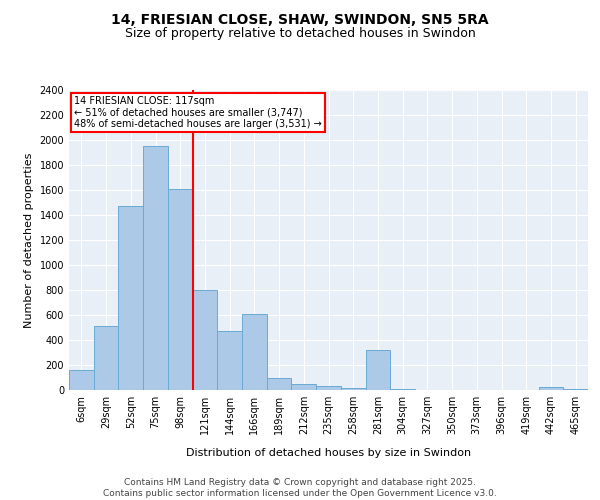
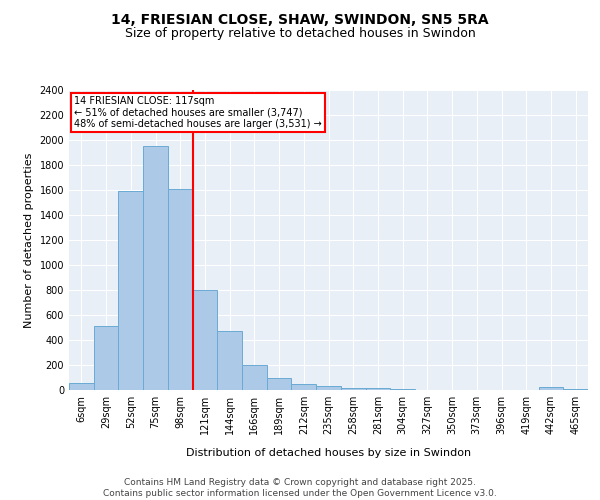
6sqm: 160 -> 60
52sqm: 1470 -> 1590
166sqm: 610 -> 200
281sqm: 320 -> 20
